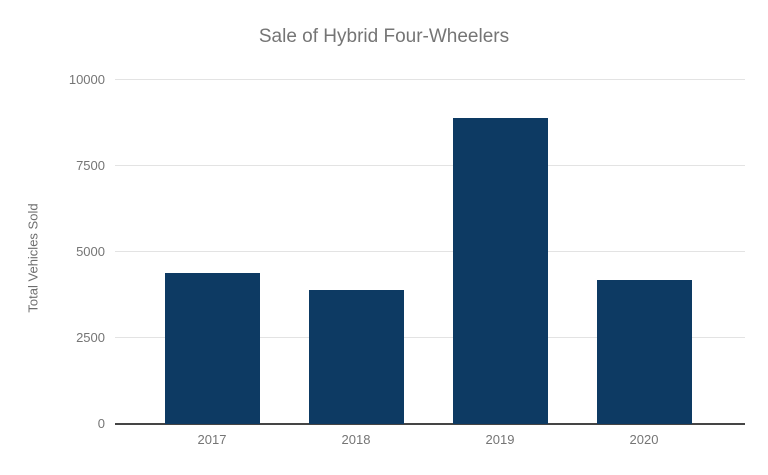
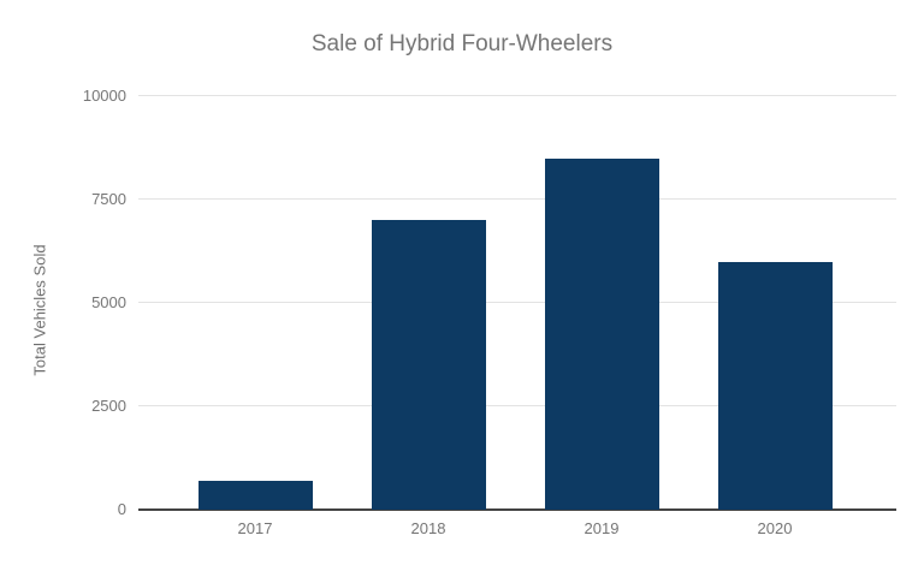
2017: 4400 -> 700
2018: 3900 -> 7000
2019: 8900 -> 8500
2020: 4200 -> 6000
